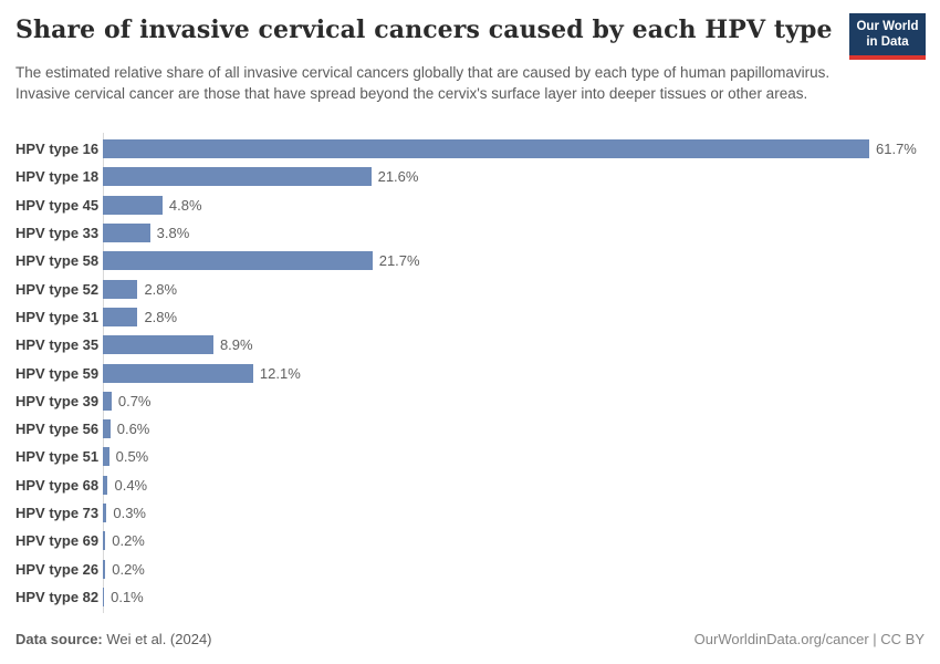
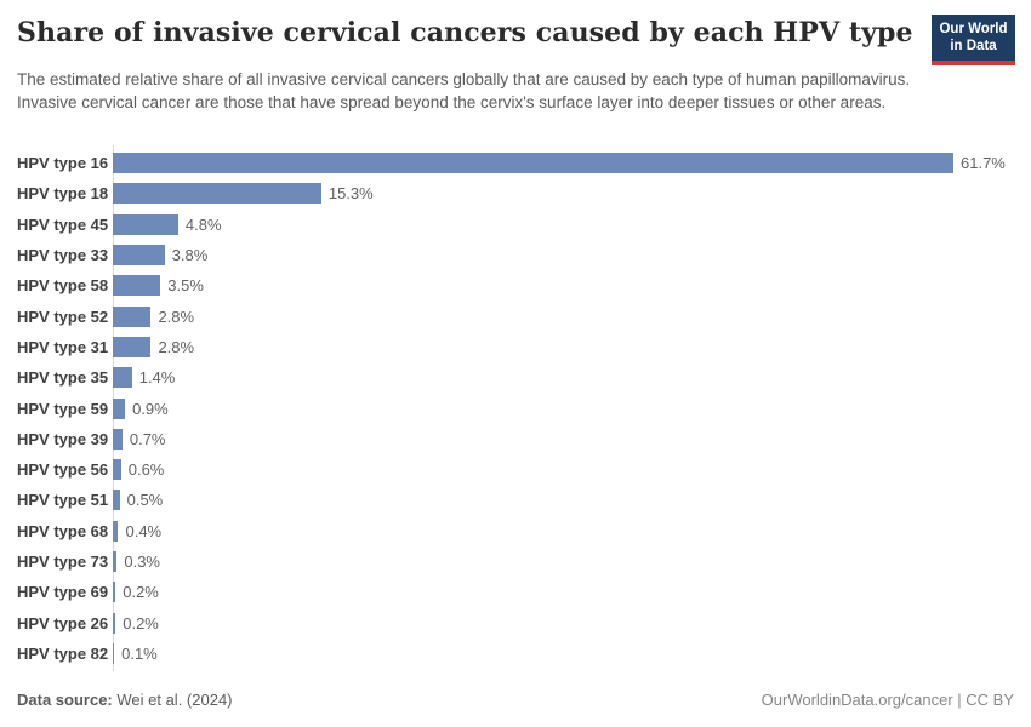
HPV type 18: 21.6% -> 15.3%
HPV type 58: 21.7% -> 3.5%
HPV type 35: 8.9% -> 1.4%
HPV type 59: 12.1% -> 0.9%
